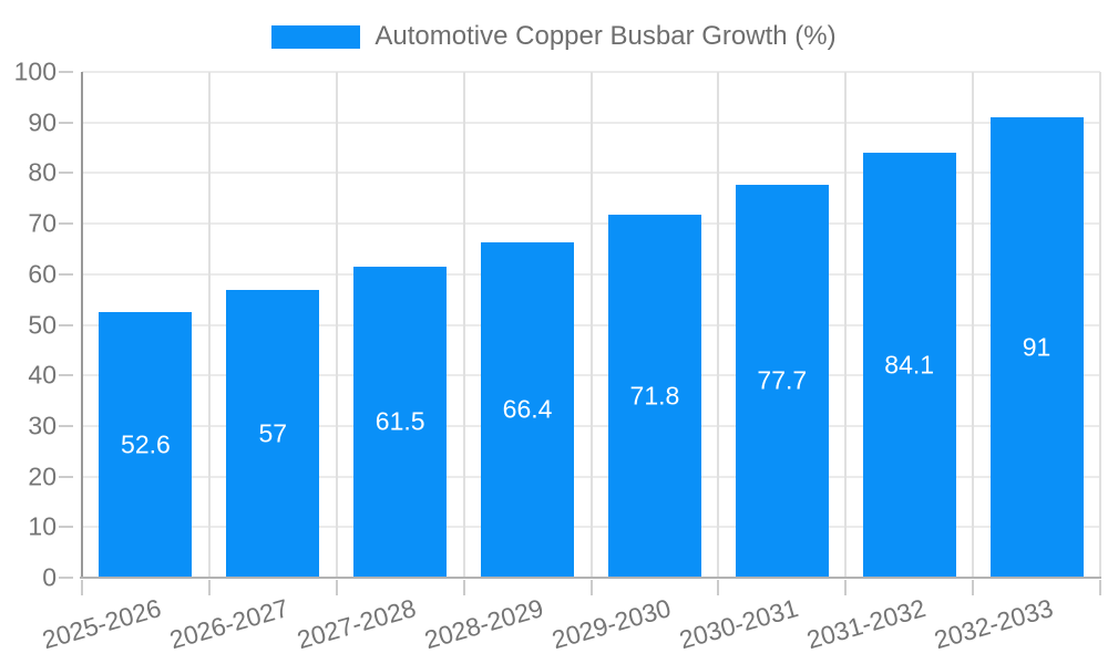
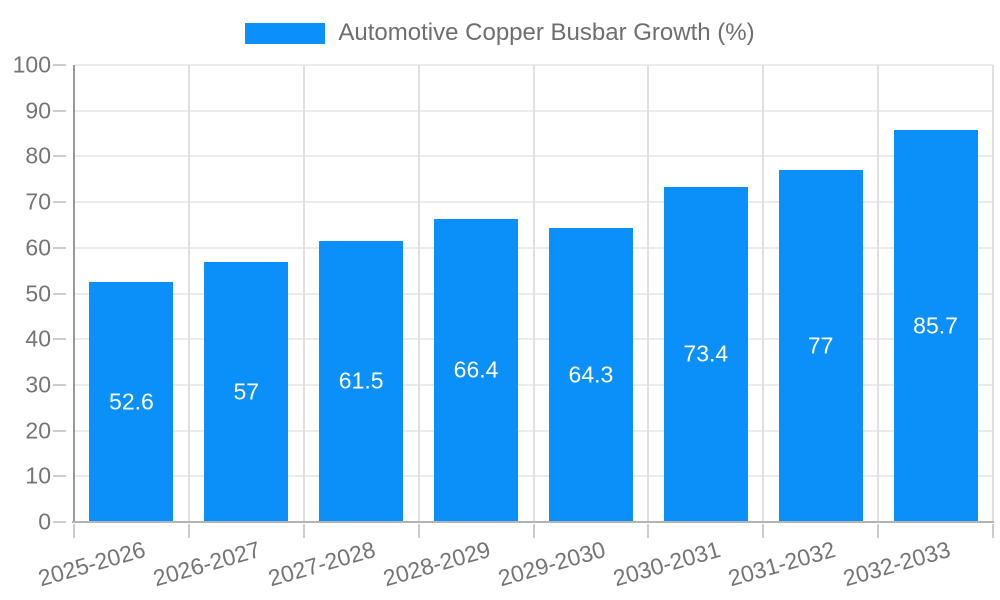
2029-2030: 71.8 -> 64.3
2030-2031: 77.7 -> 73.4
2031-2032: 84.1 -> 77
2032-2033: 91 -> 85.7
